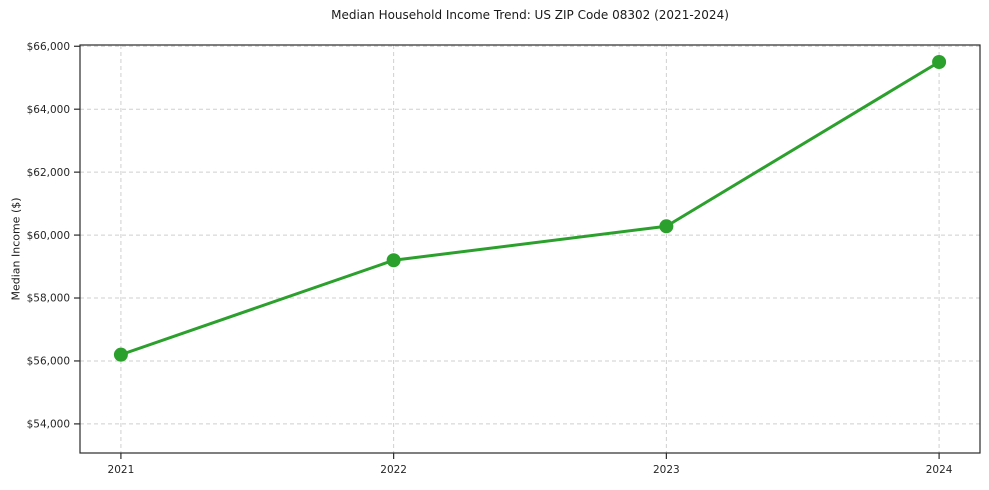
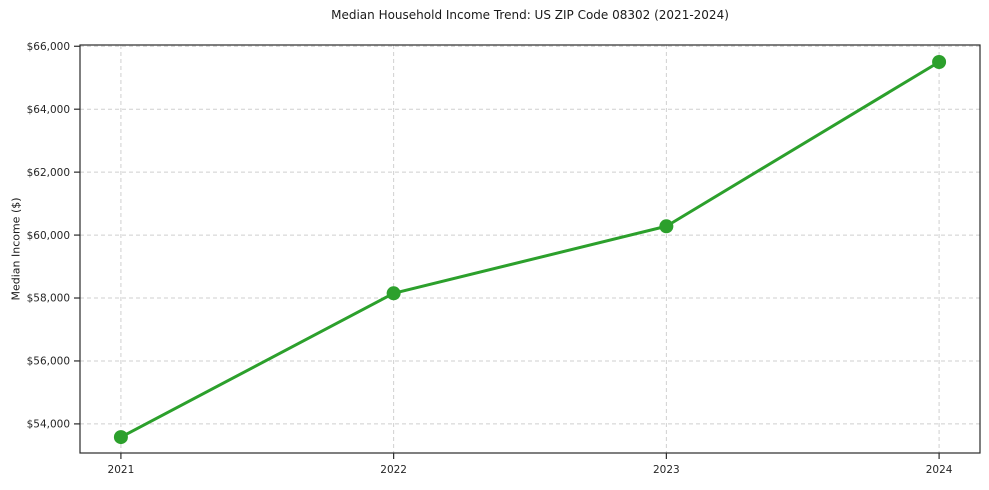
2021: $56200 -> $53600
2022: $59200 -> $58200
